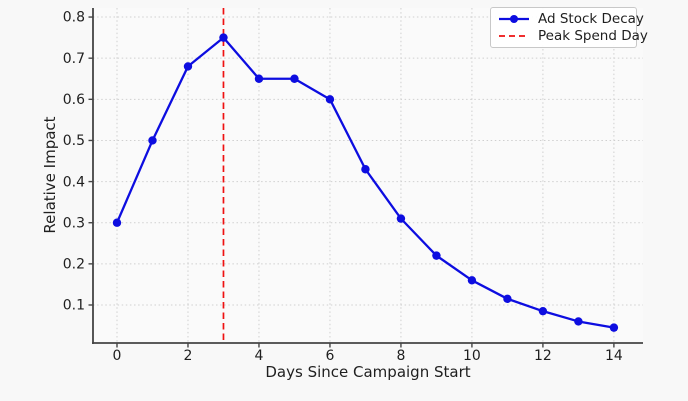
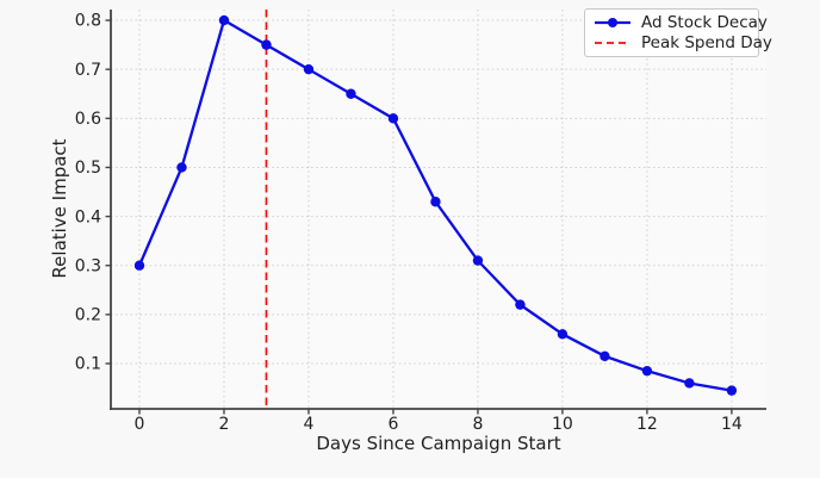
2: 0.68 -> 0.80
4: 0.65 -> 0.70
